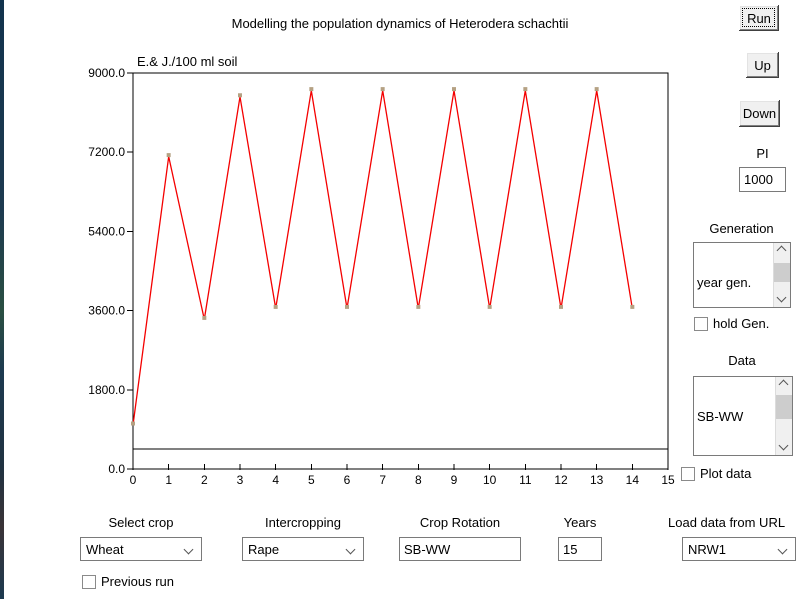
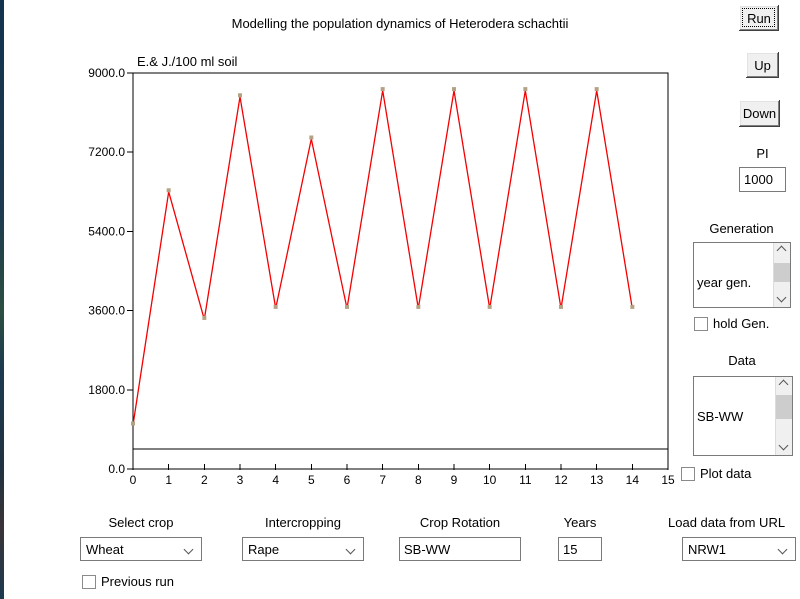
1: 7100 -> 6300
5: 8600 -> 7500
